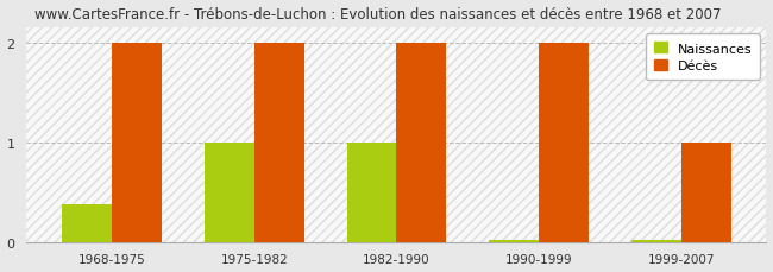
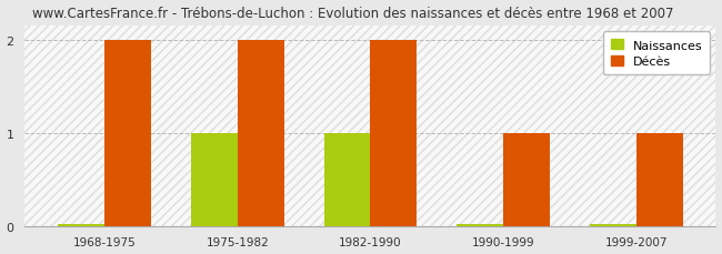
Naissances/1968-1975: 0.38 -> 0.02
Décès/1990-1999: 2 -> 1
